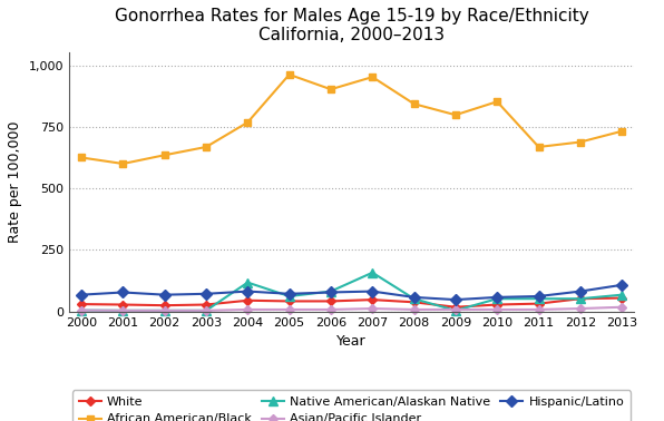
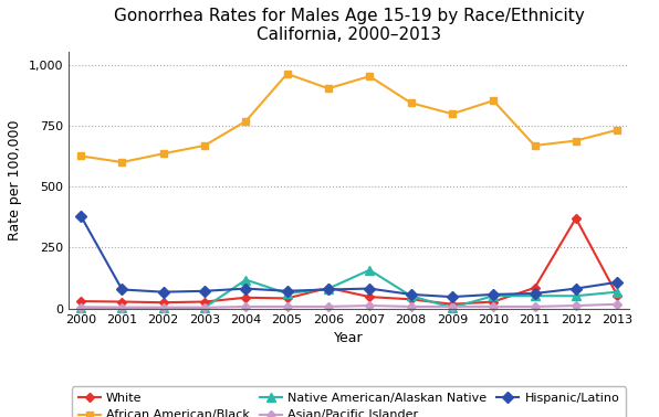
Hispanic/Latino/2000: 68 -> 380
White/2006: 42 -> 85
White/2011: 32 -> 85
White/2012: 52 -> 370
